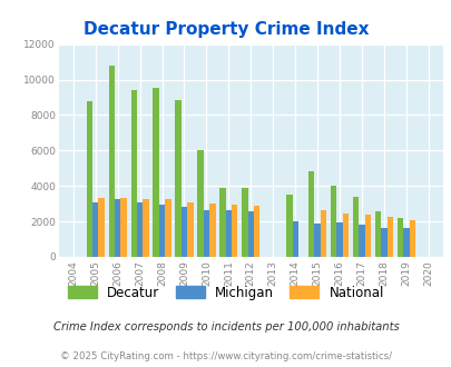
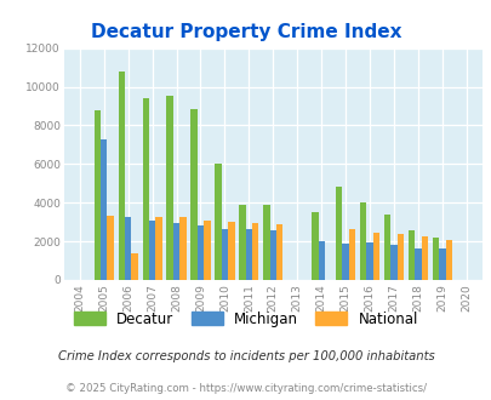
Michigan/2005: 3000 -> 7300
National/2006: 3300 -> 1400
